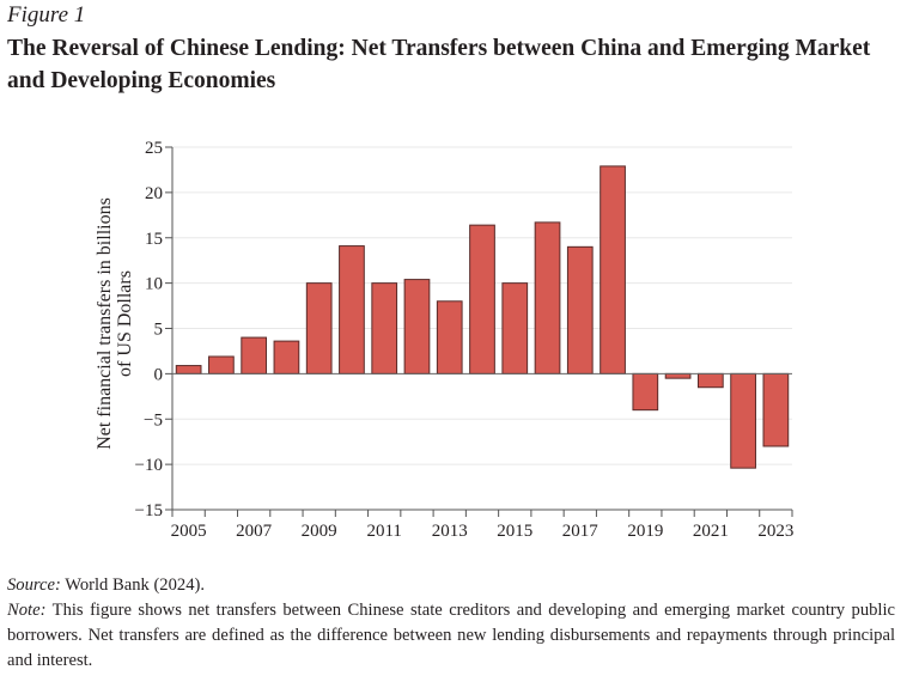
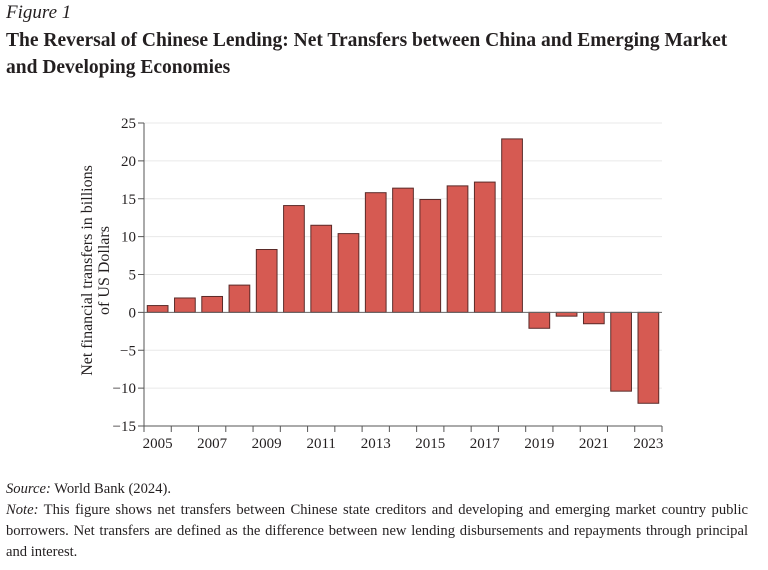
2007: 4 -> 2
2009: 10 -> 8
2011: 10 -> 12
2013: 8 -> 16
2015: 10 -> 15
2017: 14 -> 17
2019: -4 -> -2
2023: -8 -> -12
